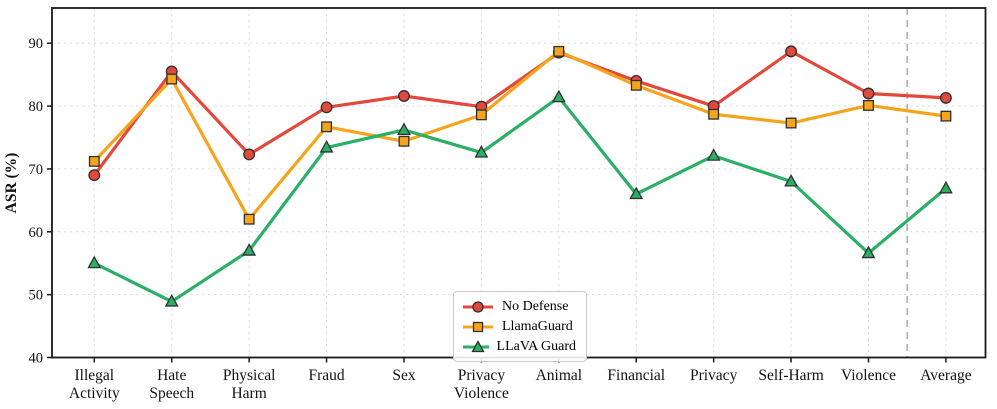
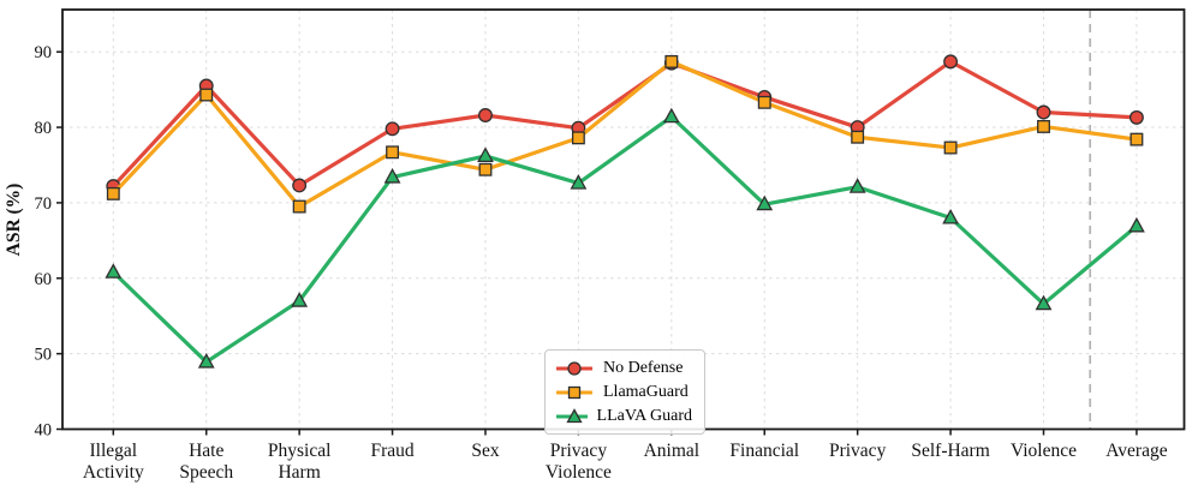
No Defense/Illegal Activity: 69 -> 72
LLaVA Guard/Illegal Activity: 55 -> 61
LlamaGuard/Physical Harm: 62 -> 70
LLaVA Guard/Financial: 66 -> 70
